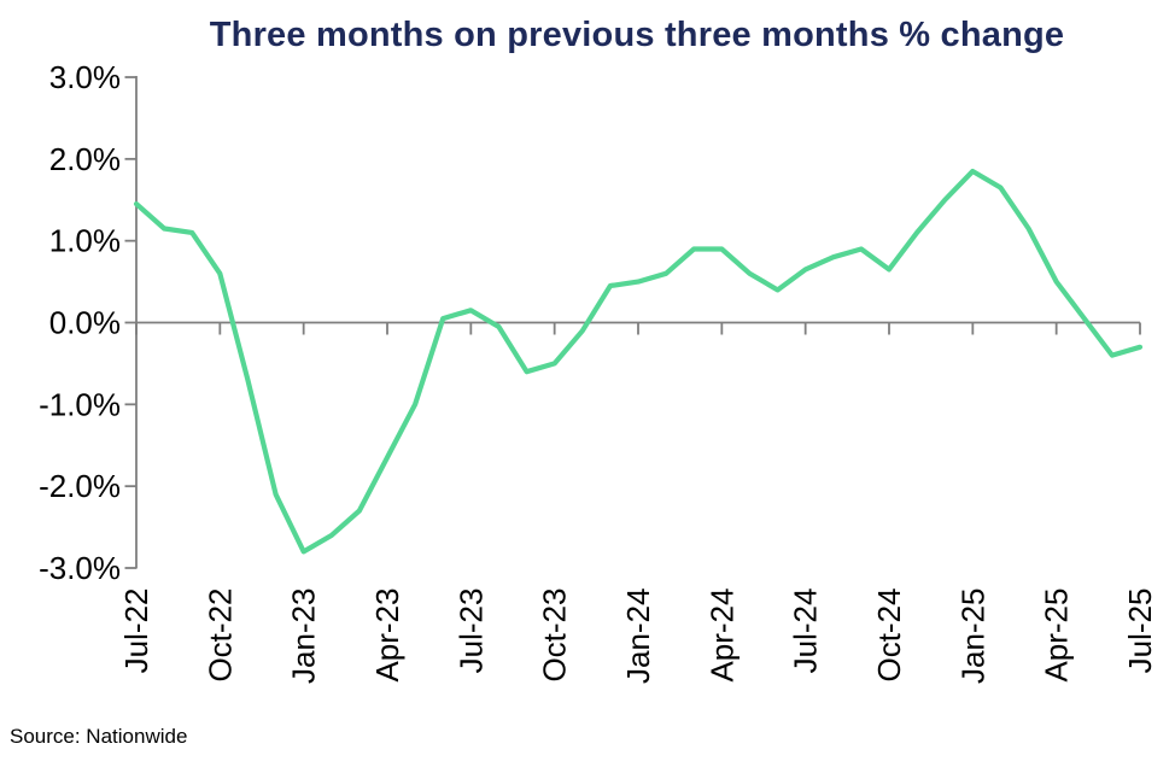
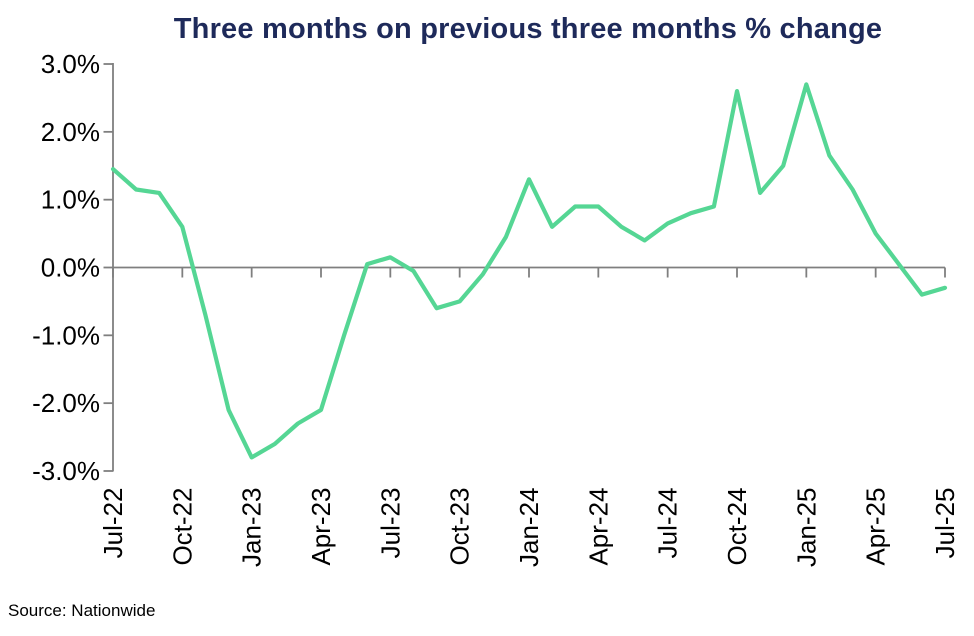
Apr-23: -1.6% -> -2.1%
Jan-24: 0.5% -> 1.3%
Oct-24: 0.7% -> 2.6%
Jan-25: 1.9% -> 2.7%
